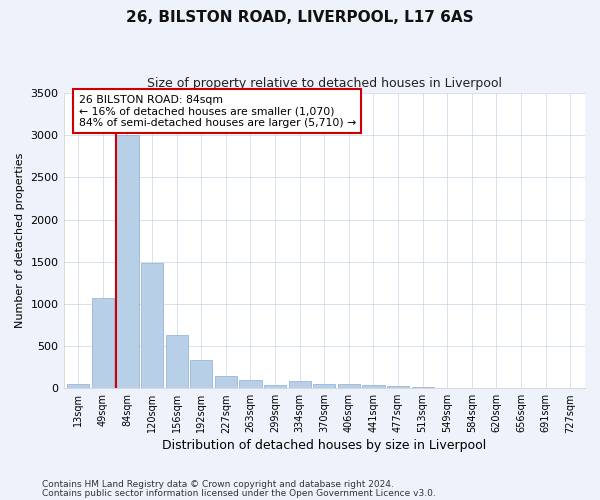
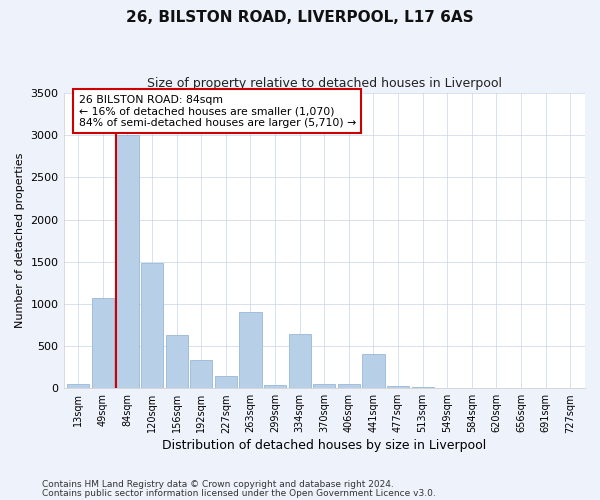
263sqm: 100 -> 900
334sqm: 90 -> 640
441sqm: 40 -> 400
